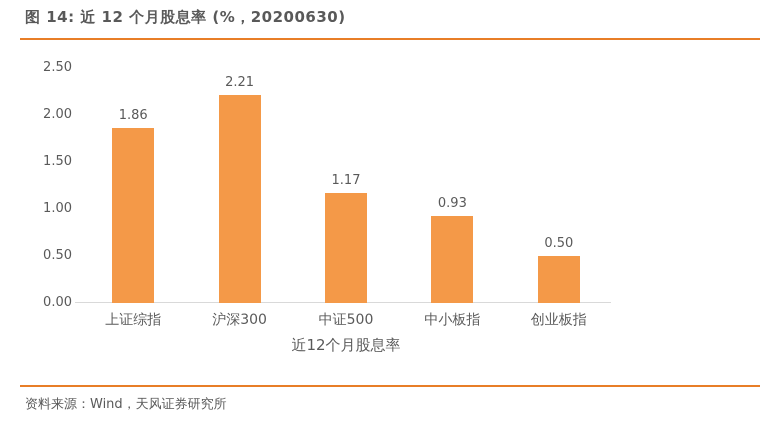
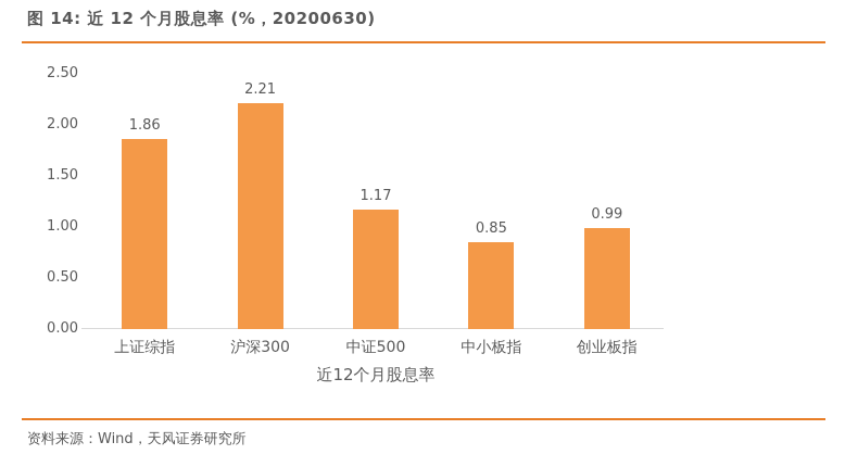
中小板指: 0.93 -> 0.85
创业板指: 0.50 -> 0.99
